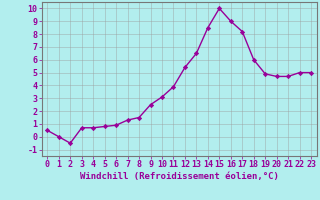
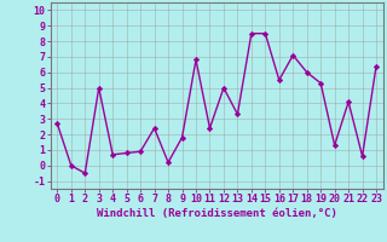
0: 0.5 -> 2.7
3: 0.7 -> 5.0
7: 1.3 -> 2.4
8: 1.5 -> 0.2
9: 2.5 -> 1.8
10: 3.1 -> 6.8
11: 3.9 -> 2.4
12: 5.4 -> 5.0
13: 6.5 -> 3.3
15: 10.0 -> 8.5
16: 9.0 -> 5.5
17: 8.2 -> 7.1
19: 4.9 -> 5.3
20: 4.7 -> 1.3
21: 4.7 -> 4.1
22: 5.0 -> 0.6
23: 5.0 -> 6.4
